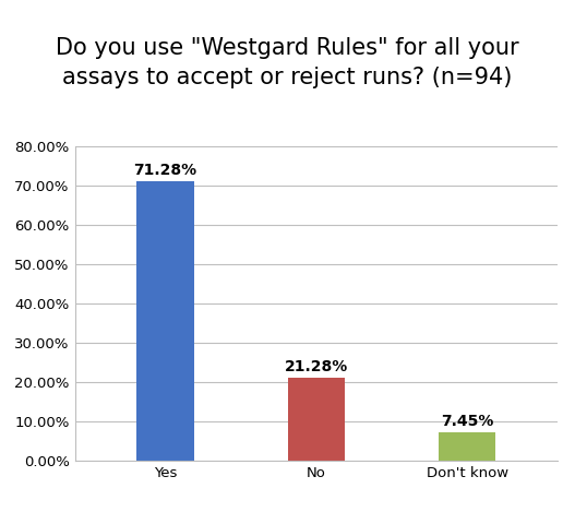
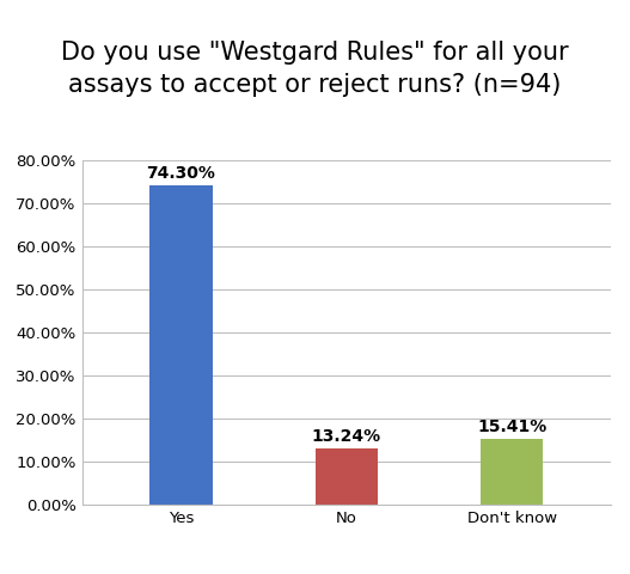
Yes: 71.28% -> 74.30%
No: 21.28% -> 13.24%
Don't know: 7.45% -> 15.41%
